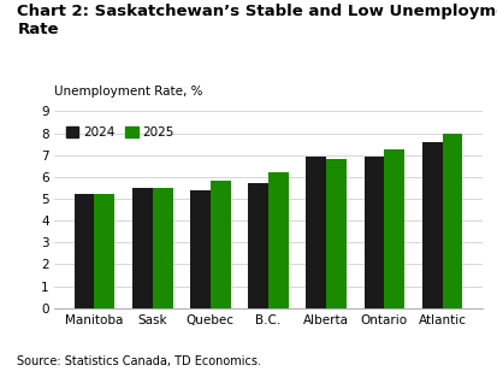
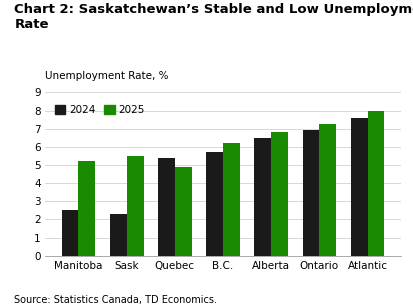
2024/Manitoba: 5.2 -> 2.5
2024/Sask: 5.5 -> 2.3
2025/Quebec: 5.8 -> 4.9
2024/Alberta: 6.9 -> 6.5
